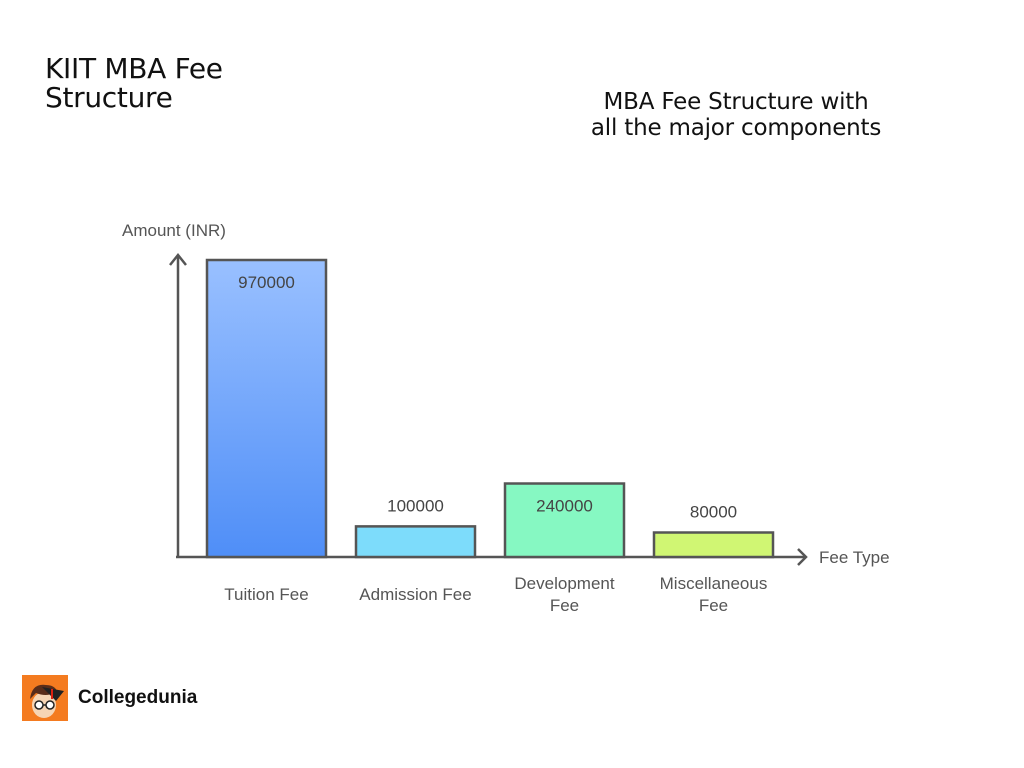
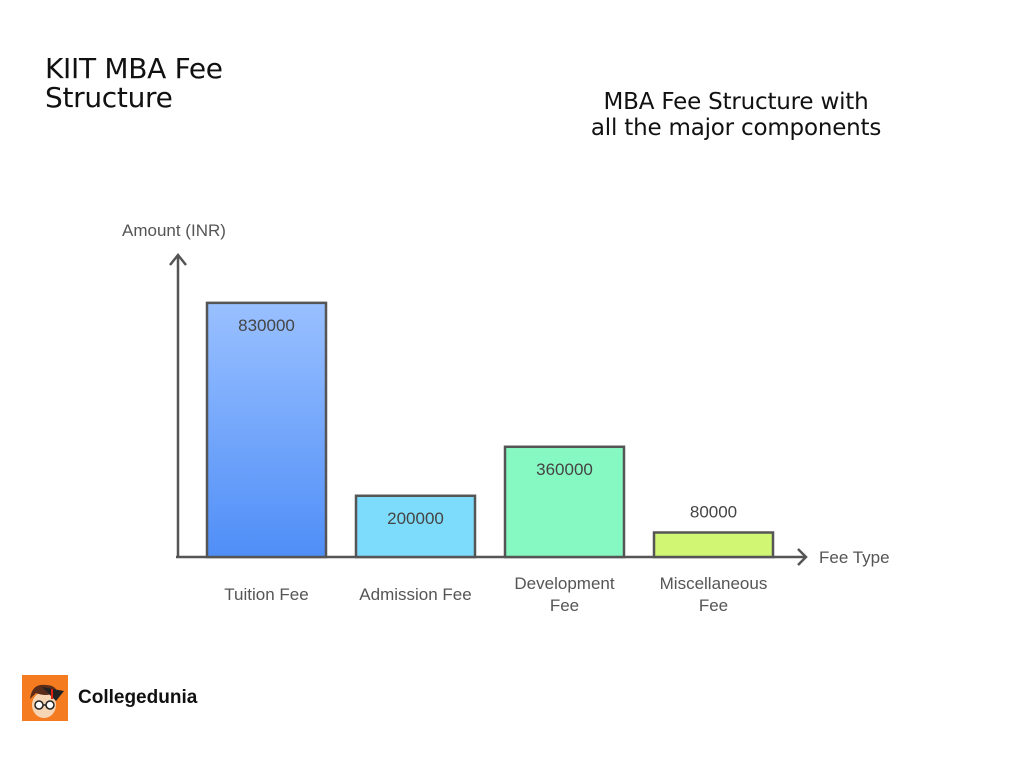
Tuition Fee: 970000 -> 830000
Admission Fee: 100000 -> 200000
Development Fee: 240000 -> 360000
